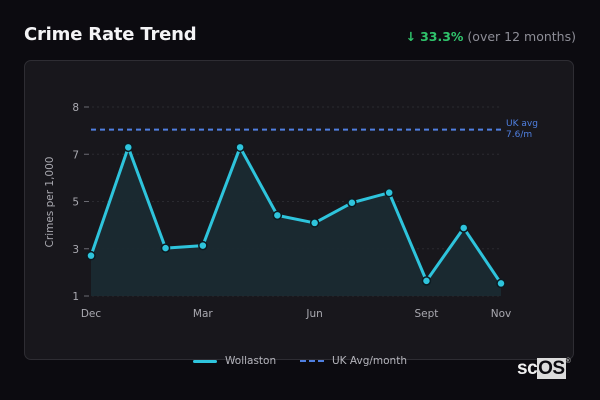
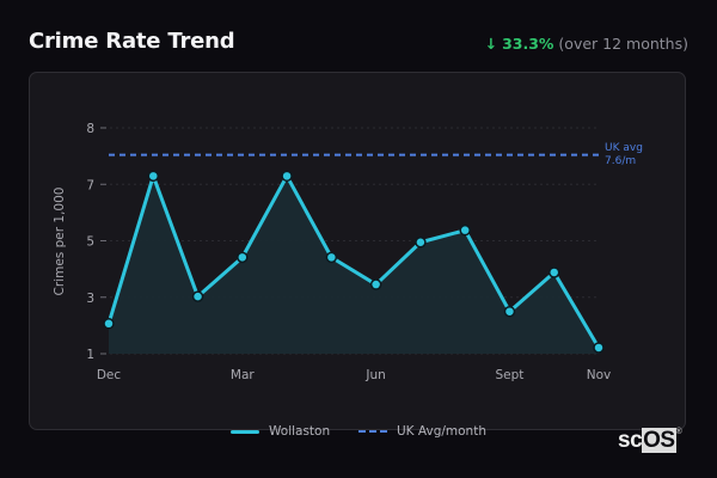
Wollaston/Dec: 2.6 -> 2.0
Wollaston/Mar: 3.0 -> 4.2
Wollaston/Jun: 3.9 -> 3.3
Wollaston/Sept: 1.6 -> 2.4
Wollaston/Nov: 1.5 -> 1.2
